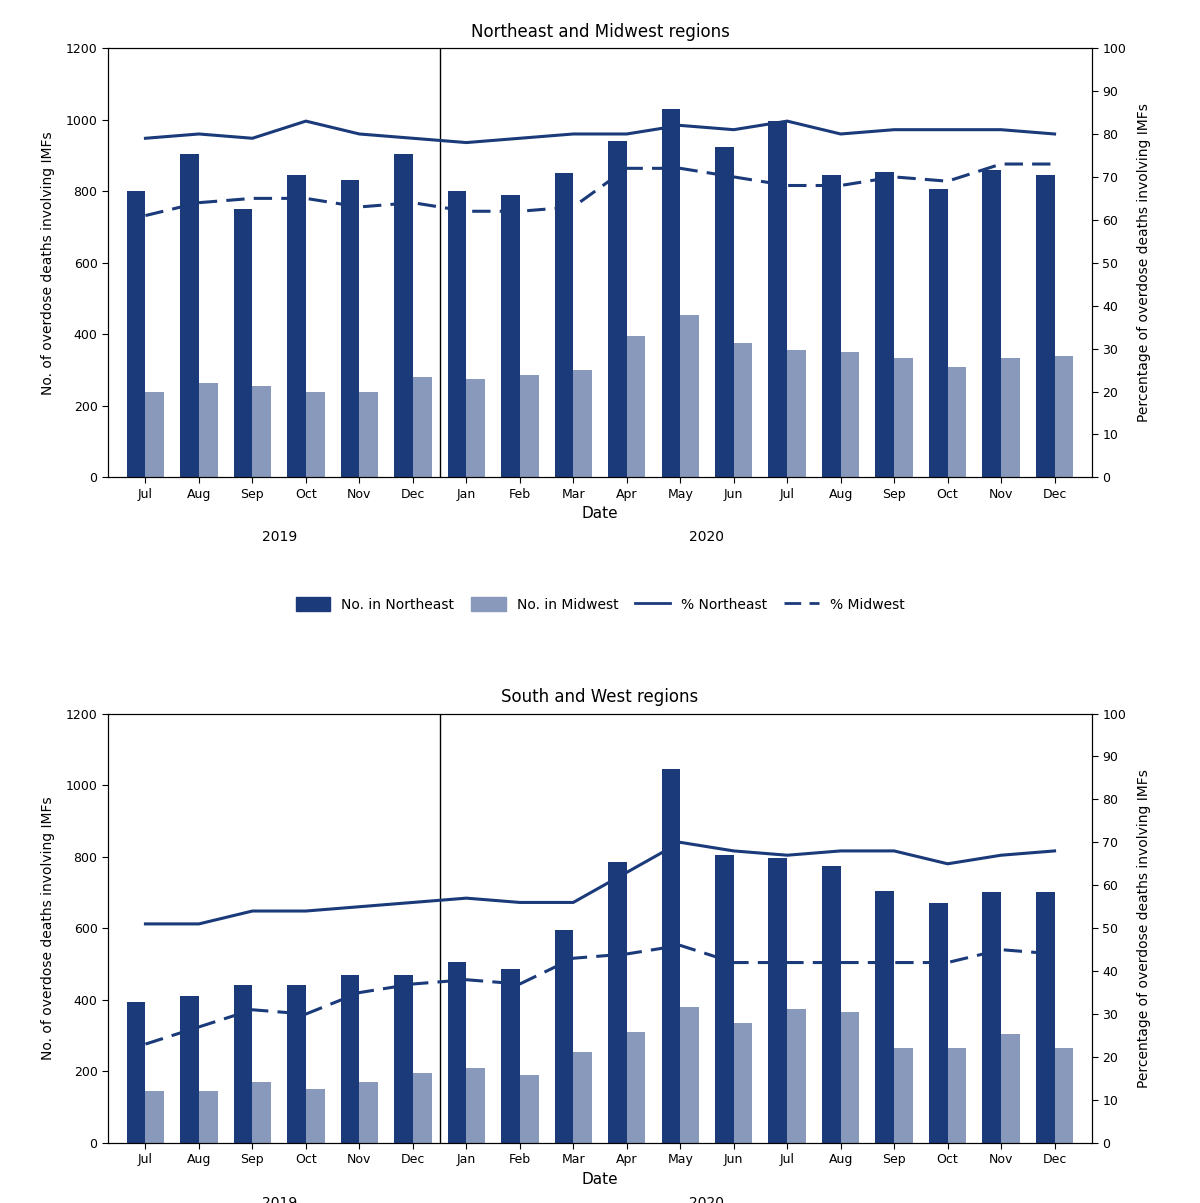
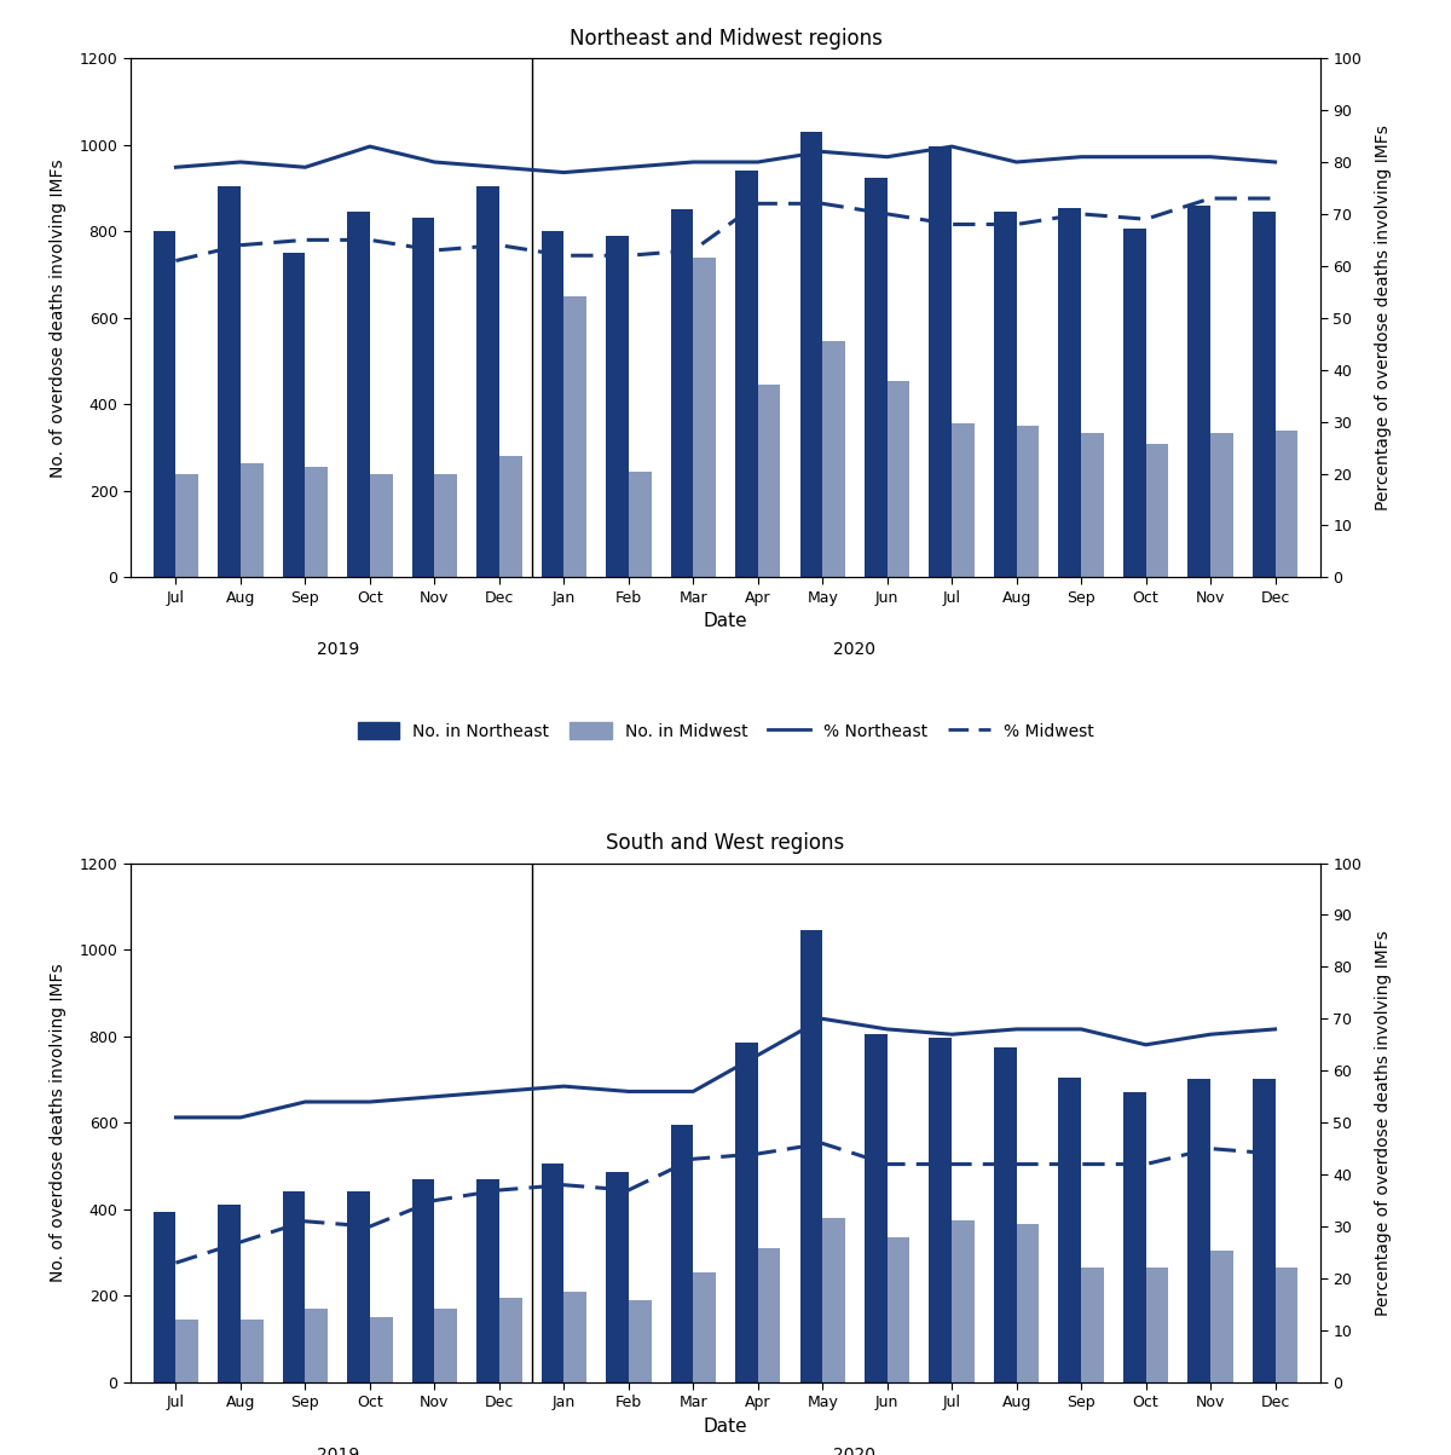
Northeast and Midwest regions/No. in Midwest/Jan: 275 -> 650
Northeast and Midwest regions/No. in Midwest/Feb: 285 -> 245
Northeast and Midwest regions/No. in Midwest/Mar: 300 -> 740
Northeast and Midwest regions/No. in Midwest/Apr: 395 -> 445
Northeast and Midwest regions/No. in Midwest/May: 455 -> 545
Northeast and Midwest regions/No. in Midwest/Jun: 375 -> 455
